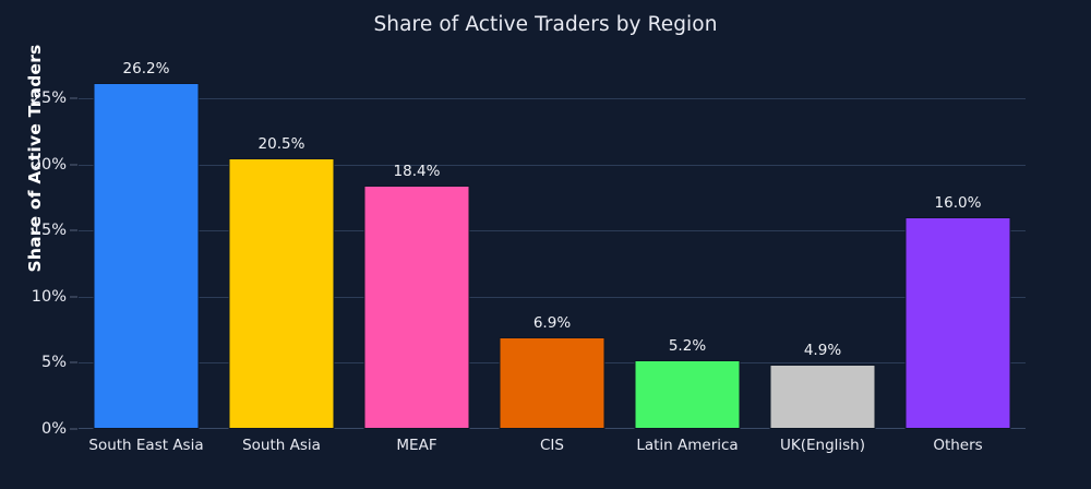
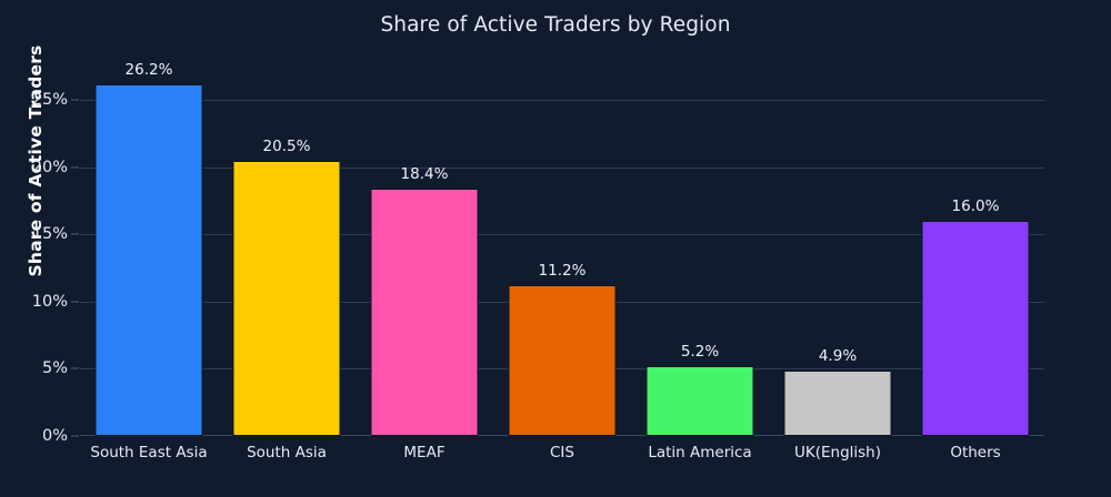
CIS: 6.9% -> 11.2%
